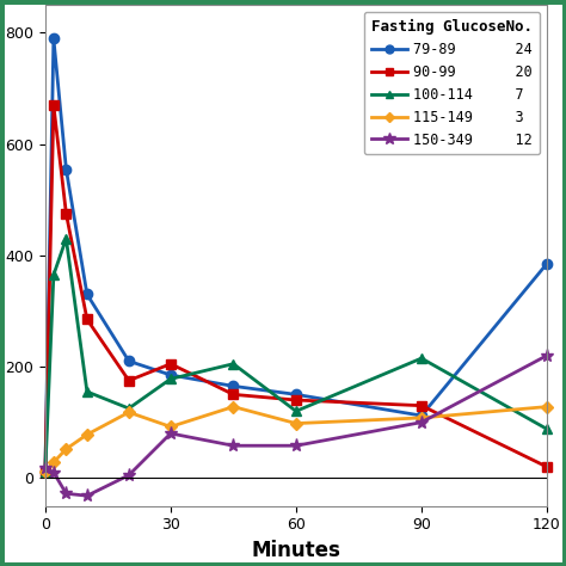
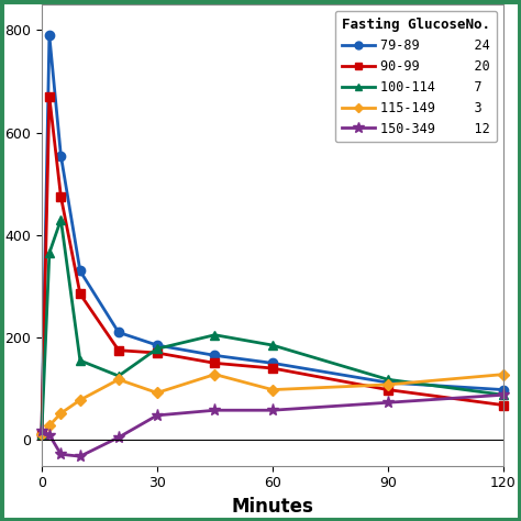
90-99 20/30: 205 -> 170
150-349 12/30: 80 -> 48
100-114 7/60: 120 -> 185
90-99 20/90: 130 -> 98
100-114 7/90: 215 -> 118
150-349 12/90: 100 -> 73
79-89 24/120: 385 -> 98
90-99 20/120: 20 -> 68
150-349 12/120: 220 -> 88
